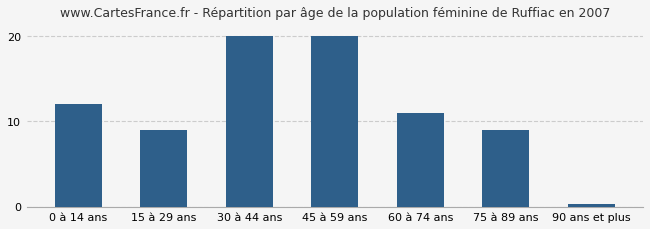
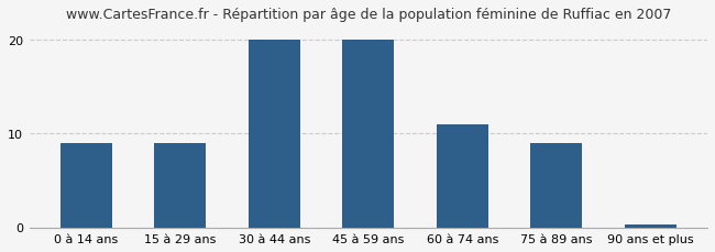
0 à 14 ans: 12.0 -> 9.0
